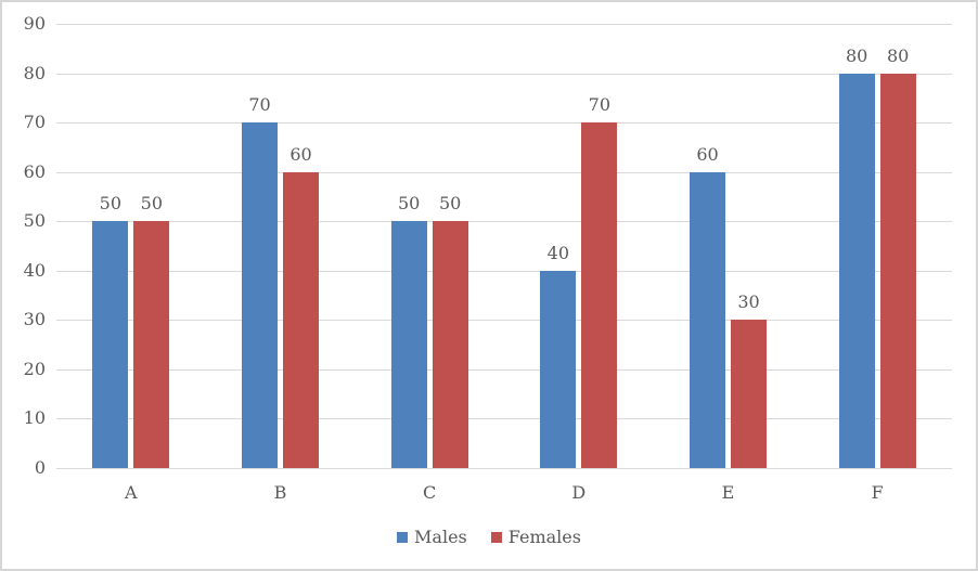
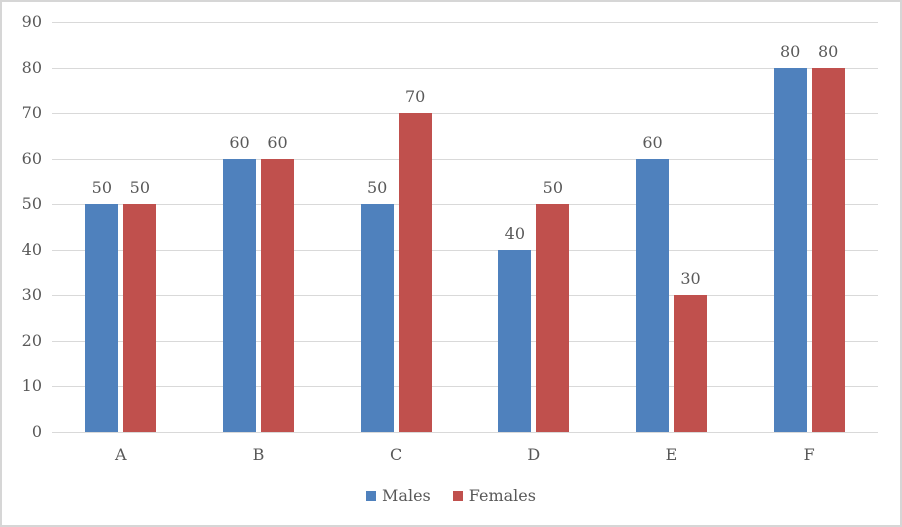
Males/B: 70 -> 60
Females/C: 50 -> 70
Females/D: 70 -> 50
